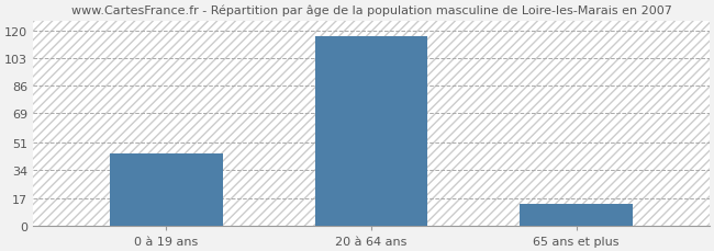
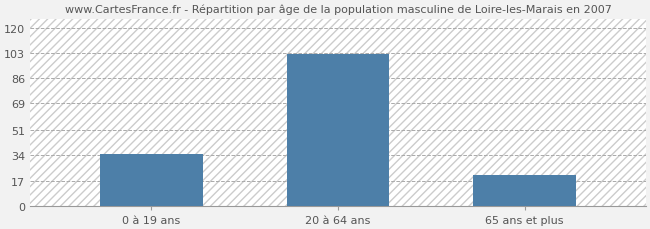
0 à 19 ans: 44 -> 35
20 à 64 ans: 116 -> 102
65 ans et plus: 13 -> 21
